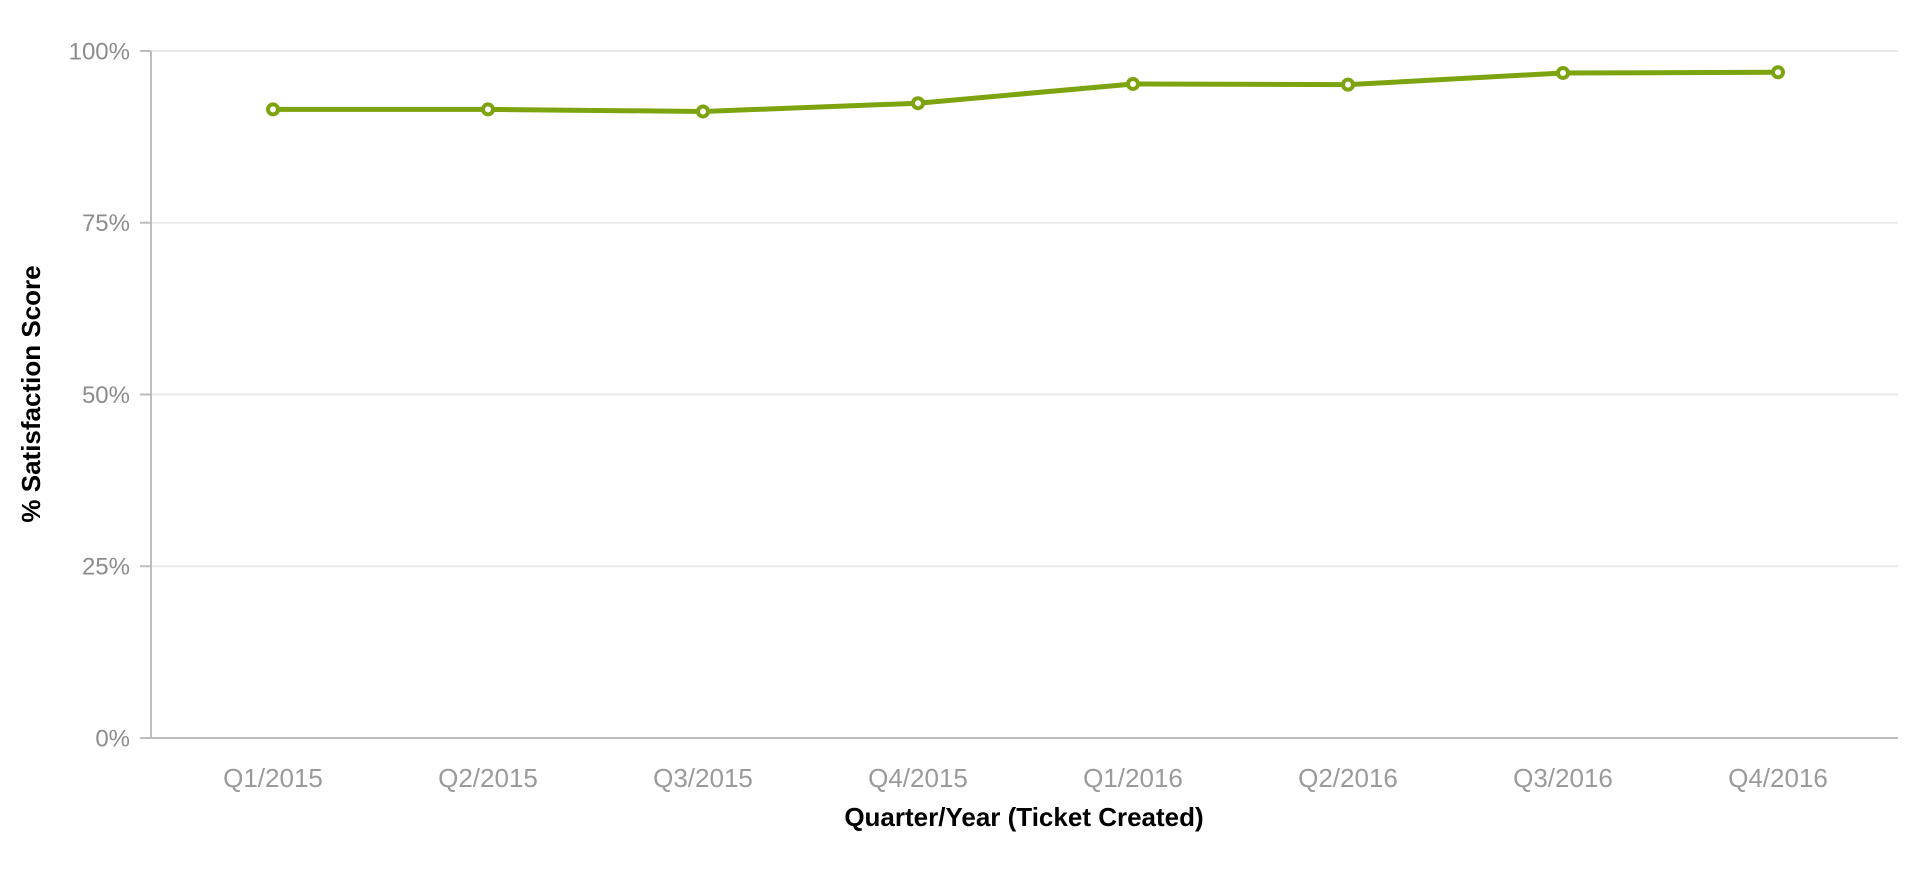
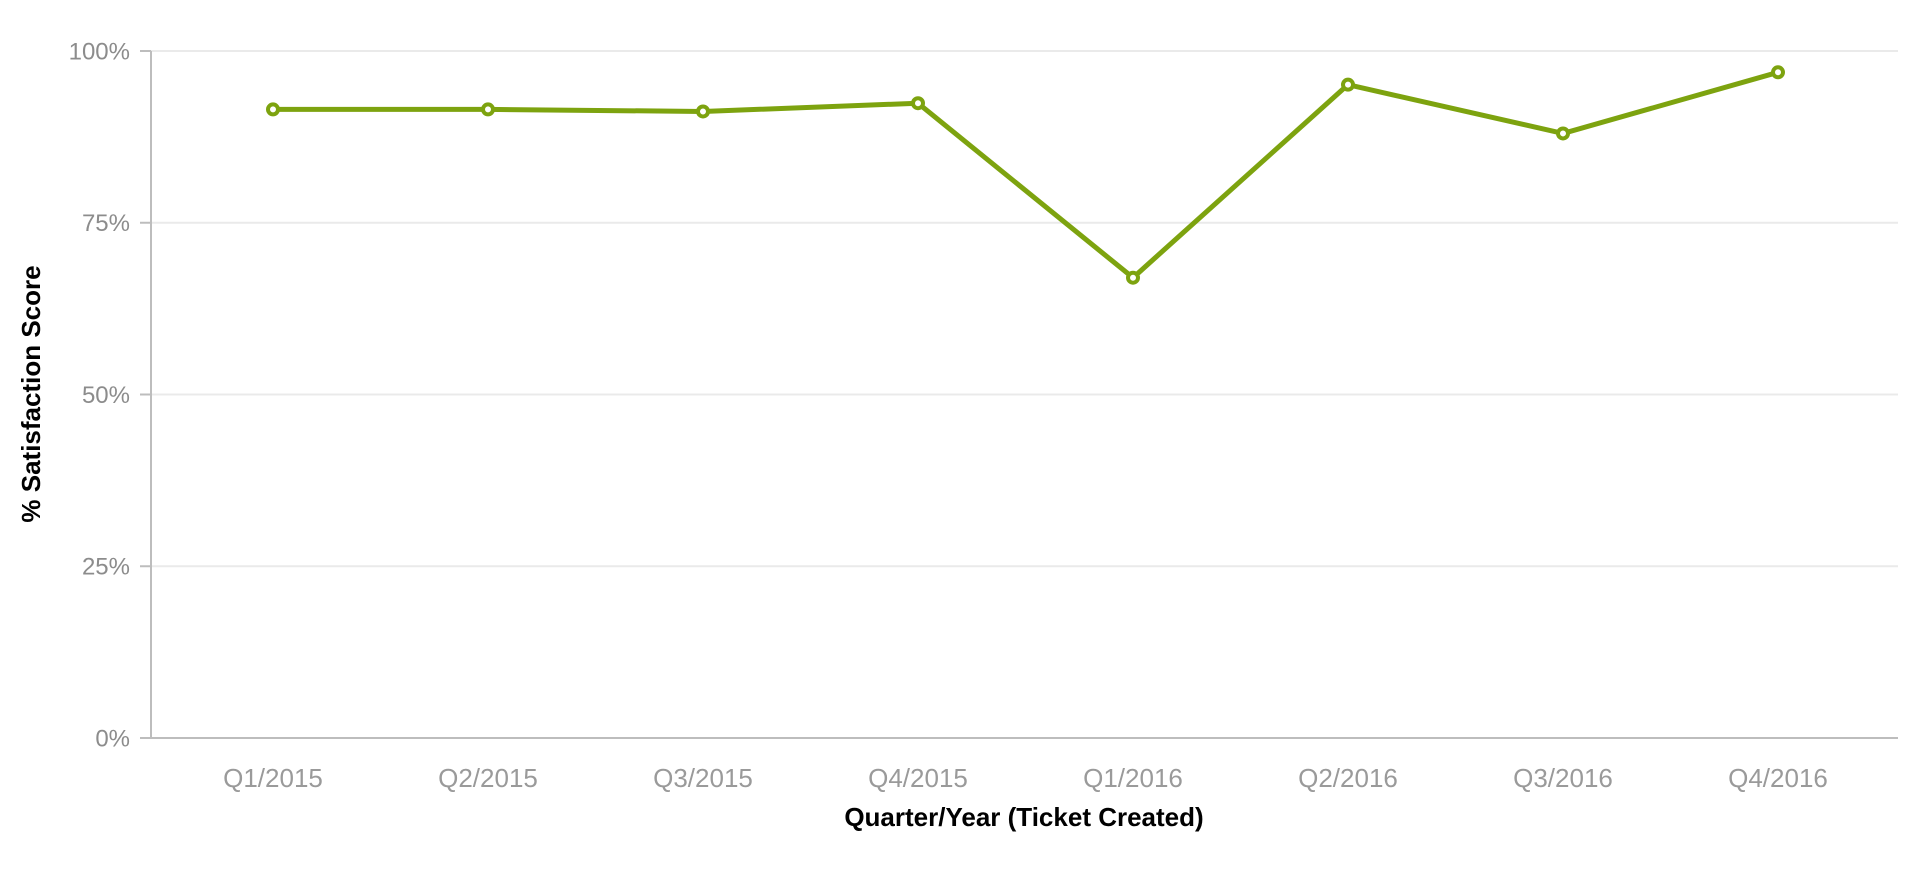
Q1/2016: 95% -> 67%
Q3/2016: 97% -> 88%
